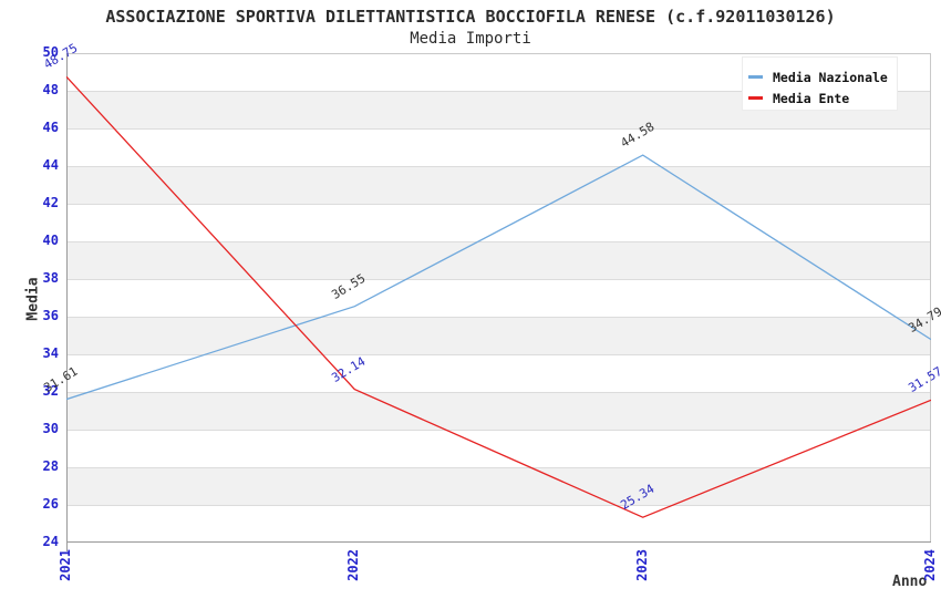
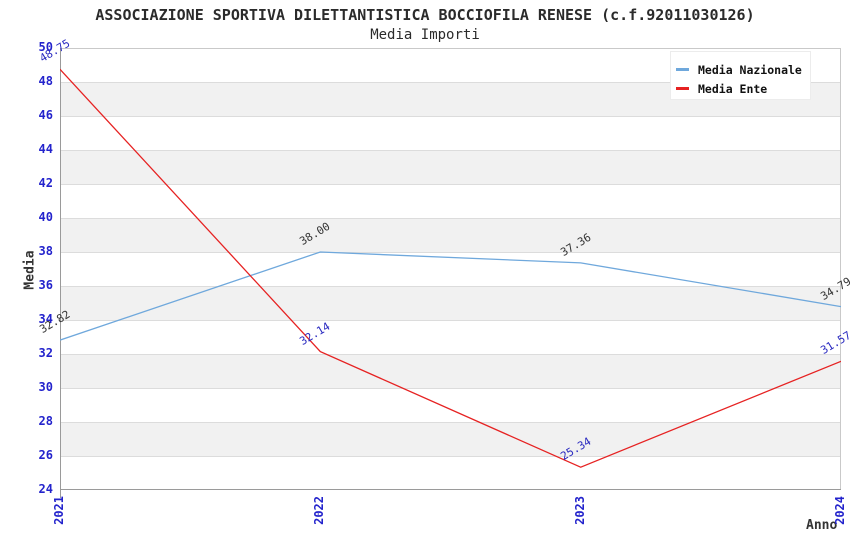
Media Nazionale/2021: 31.61 -> 32.82
Media Nazionale/2022: 36.55 -> 38.00
Media Nazionale/2023: 44.58 -> 37.36
